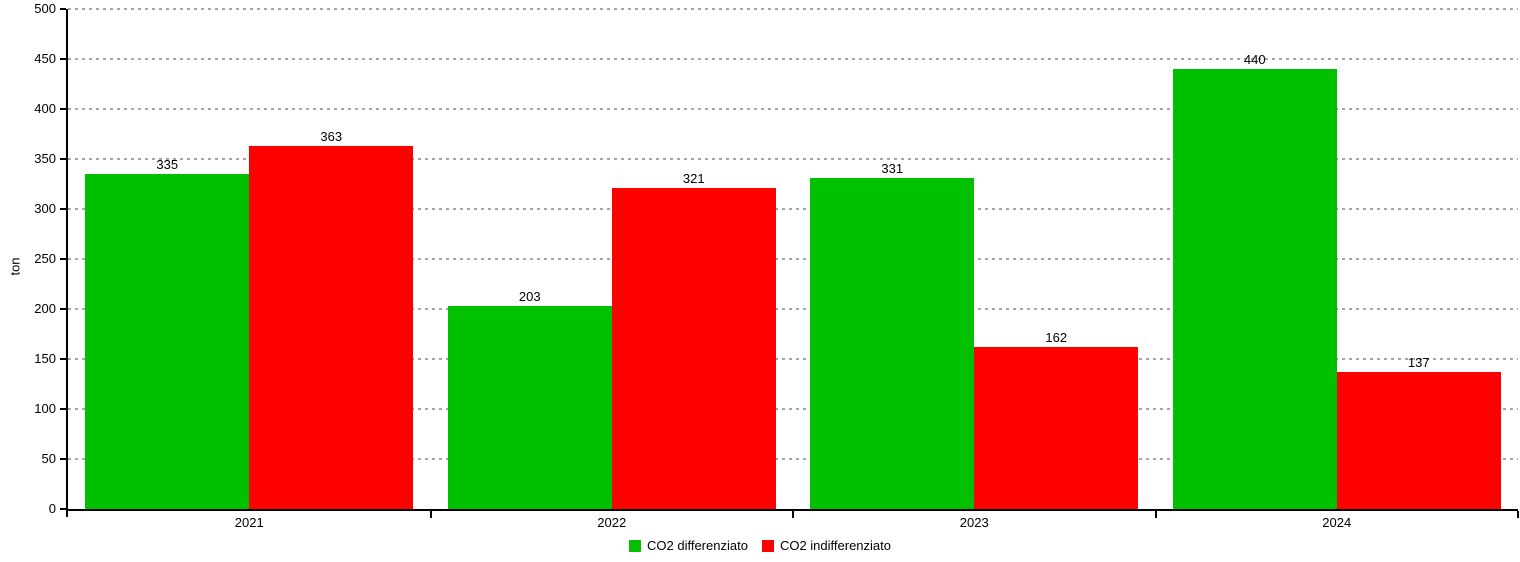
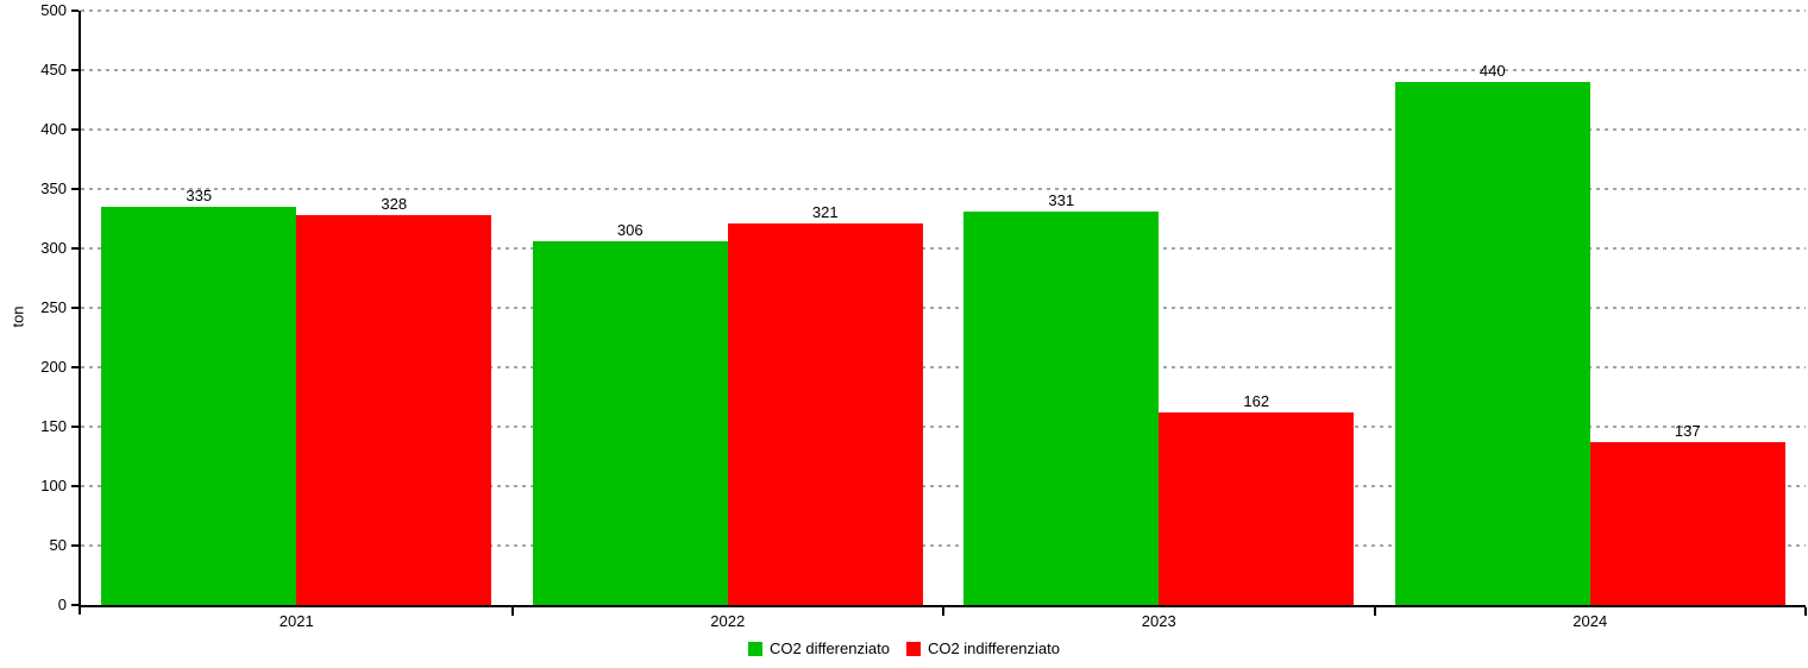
CO2 indifferenziato/2021: 363 -> 328
CO2 differenziato/2022: 203 -> 306
